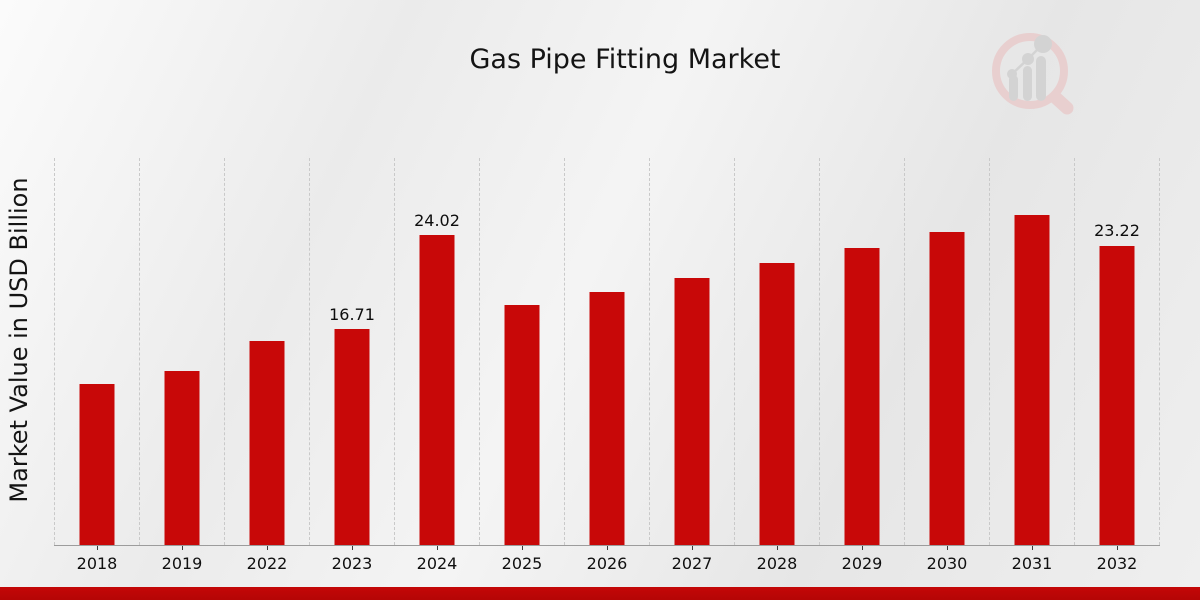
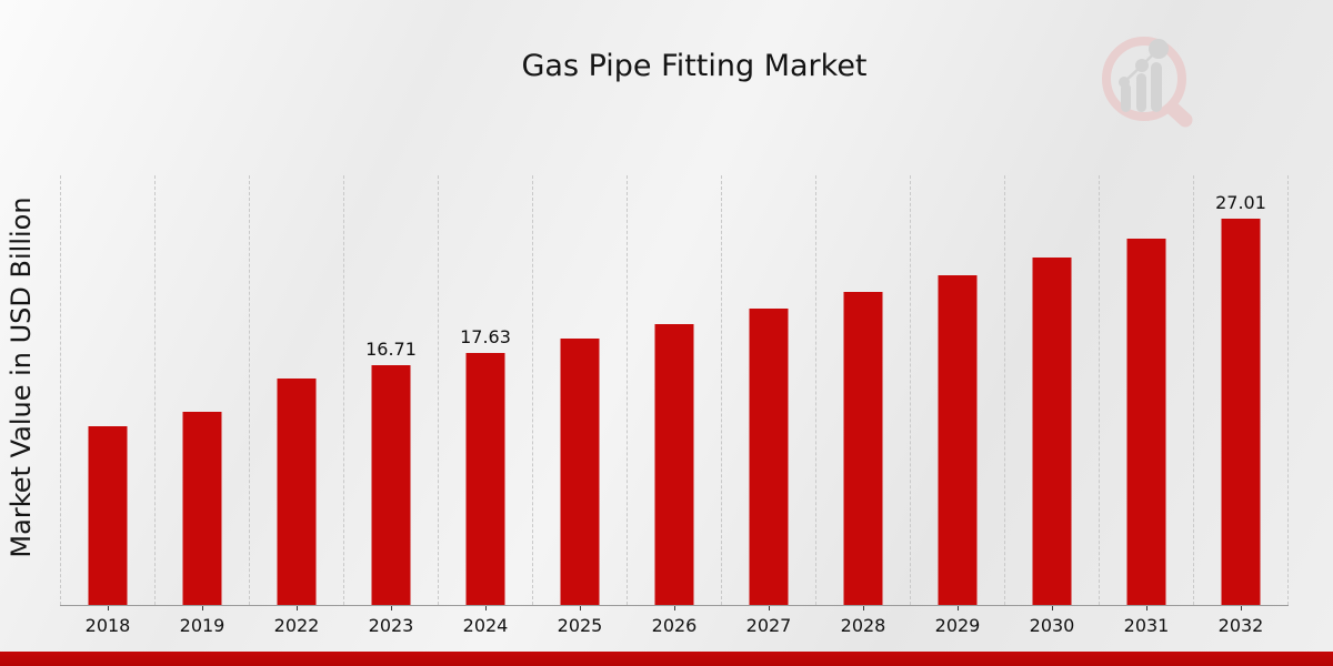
2024: 24.02 -> 17.63
2032: 23.22 -> 27.01
